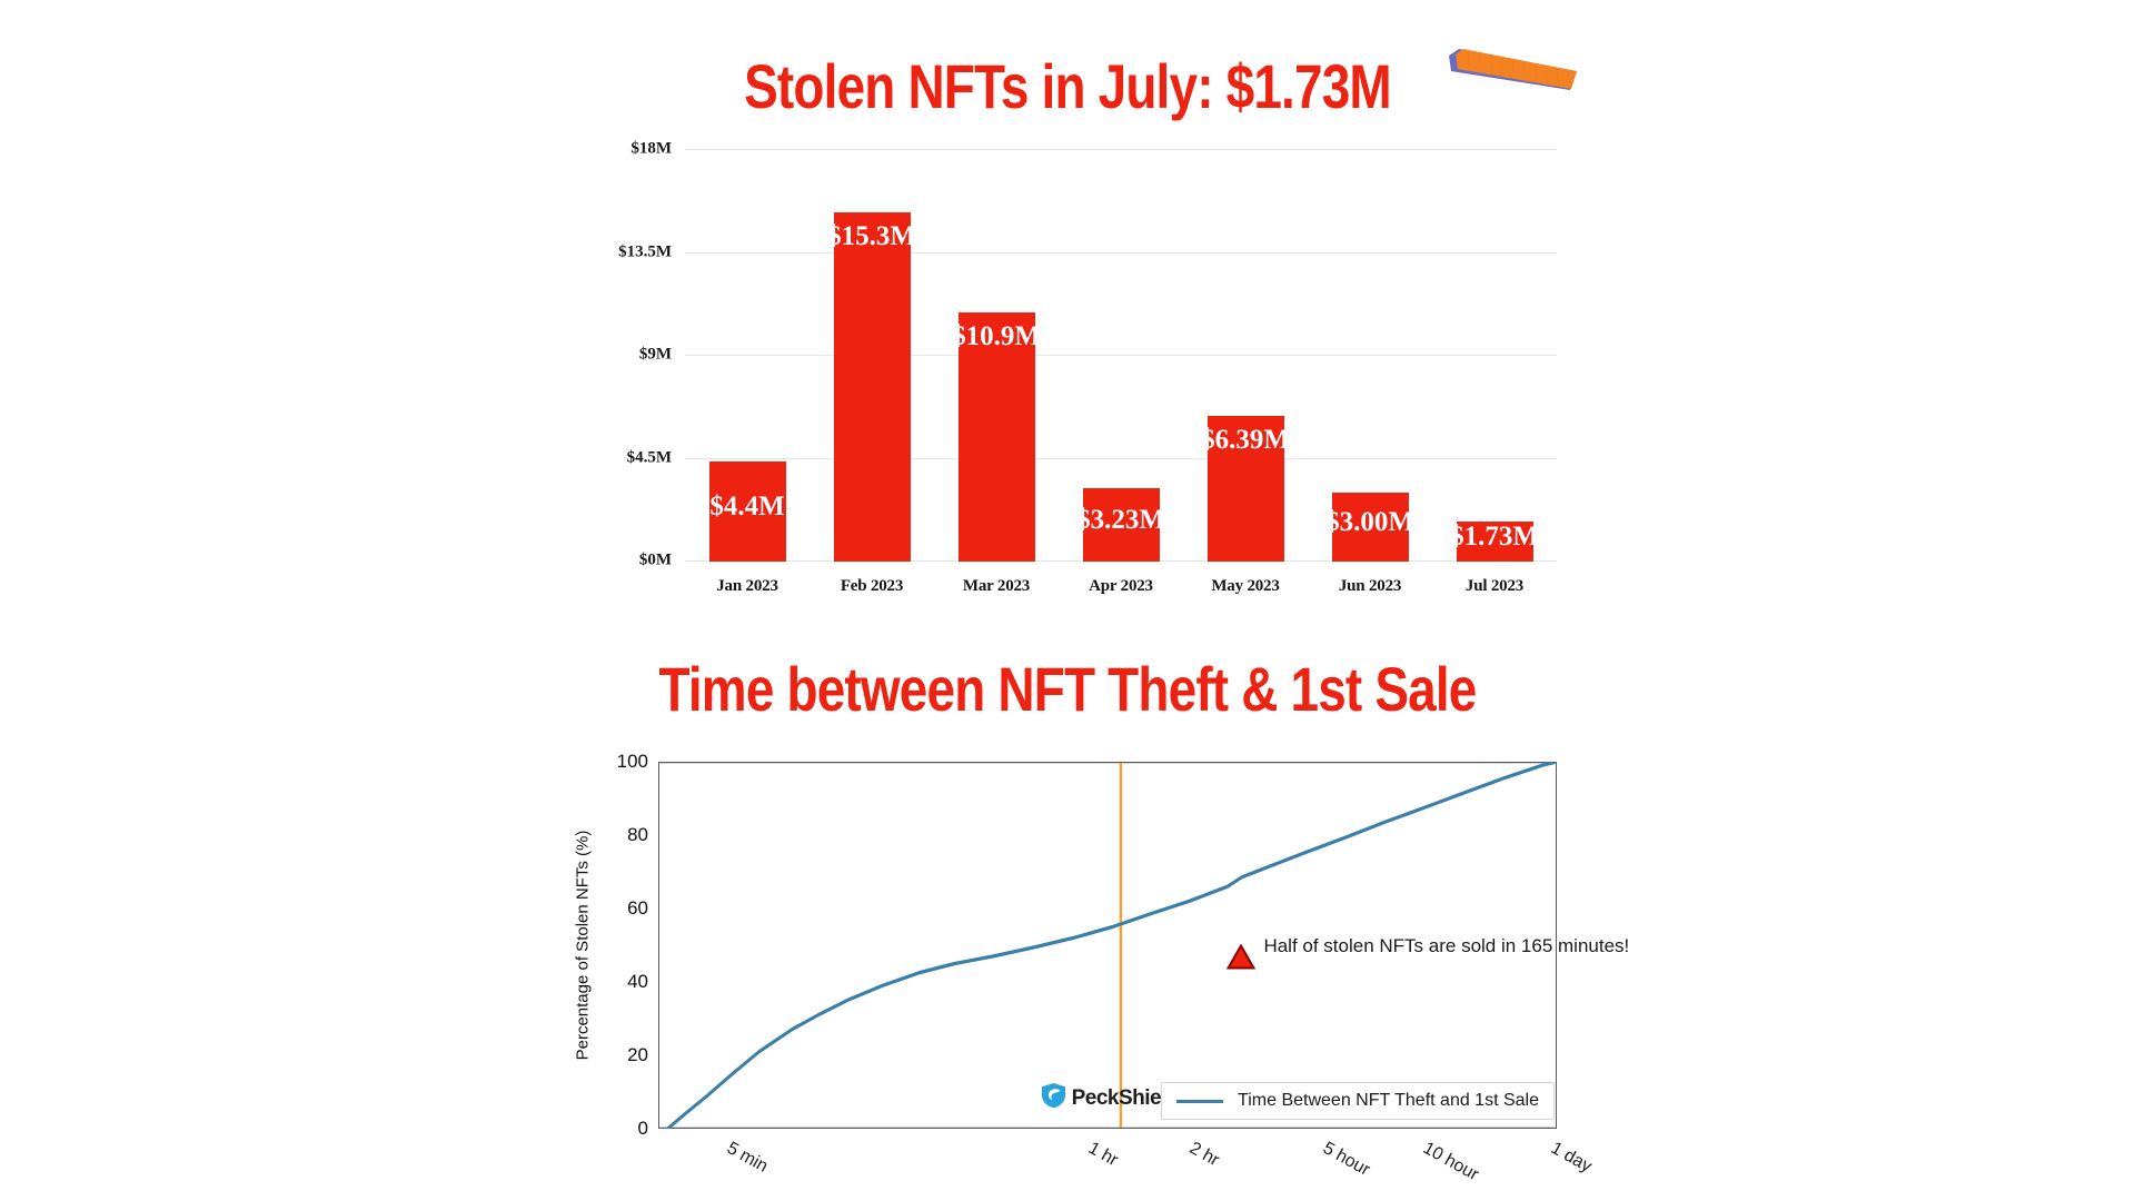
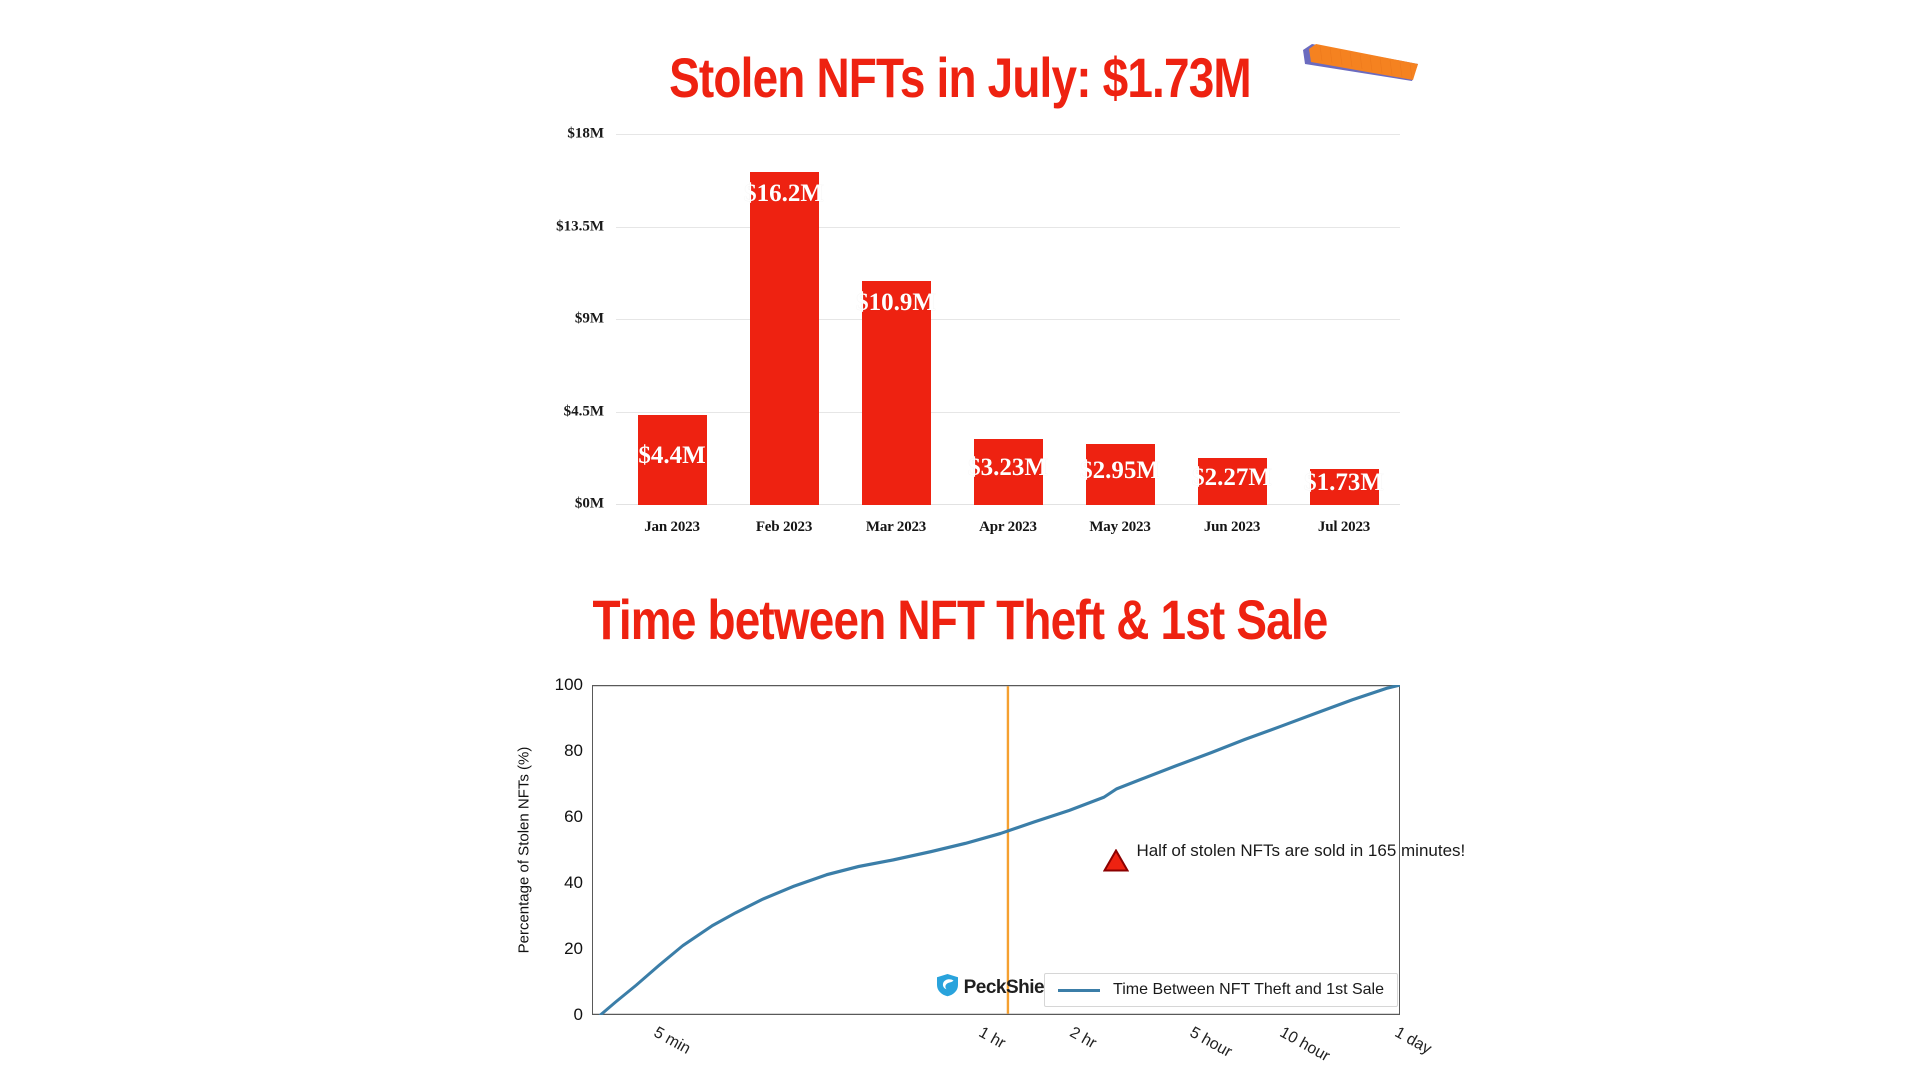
Stolen NFTs in July: $1.73M/Feb 2023: $15.3M -> $16.2M
Stolen NFTs in July: $1.73M/May 2023: $6.39M -> $2.95M
Stolen NFTs in July: $1.73M/Jun 2023: $3.00M -> $2.27M
